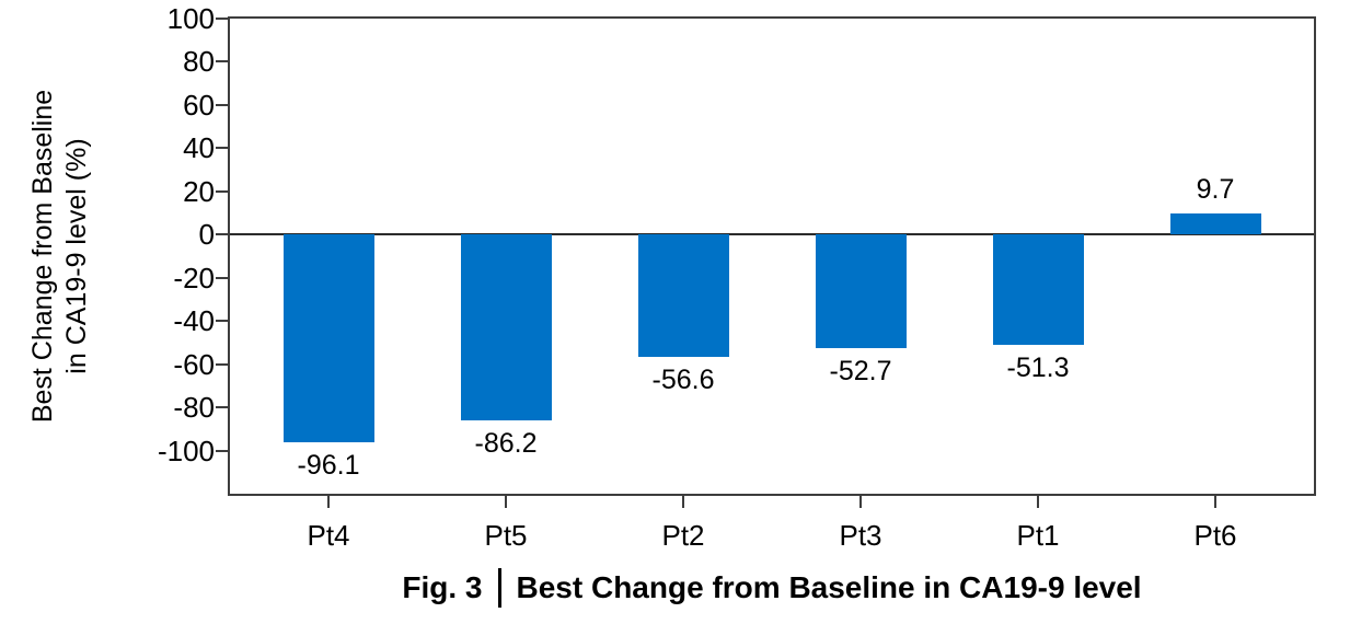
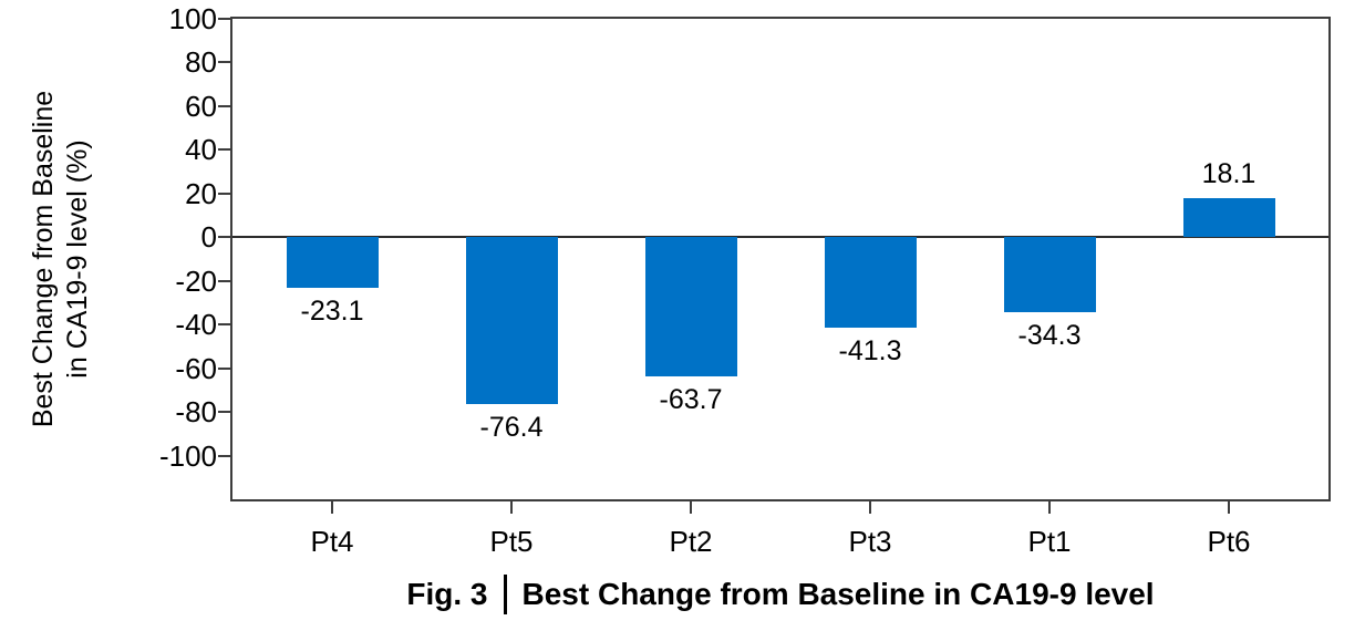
Pt4: -96.1 -> -23.1
Pt5: -86.2 -> -76.4
Pt2: -56.6 -> -63.7
Pt3: -52.7 -> -41.3
Pt1: -51.3 -> -34.3
Pt6: 9.7 -> 18.1
